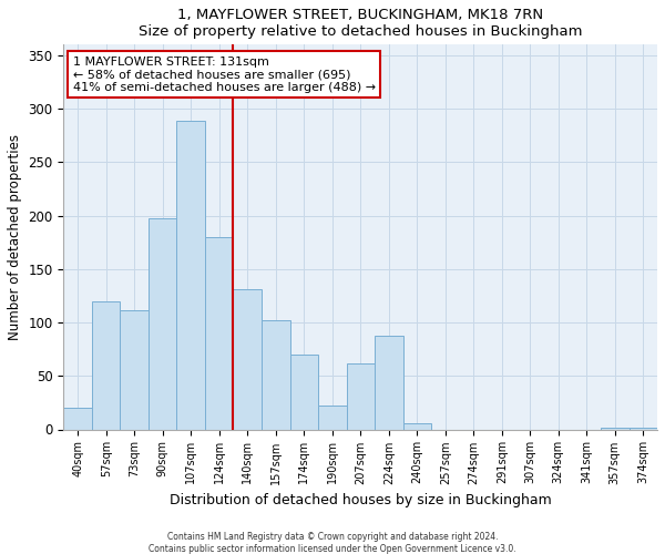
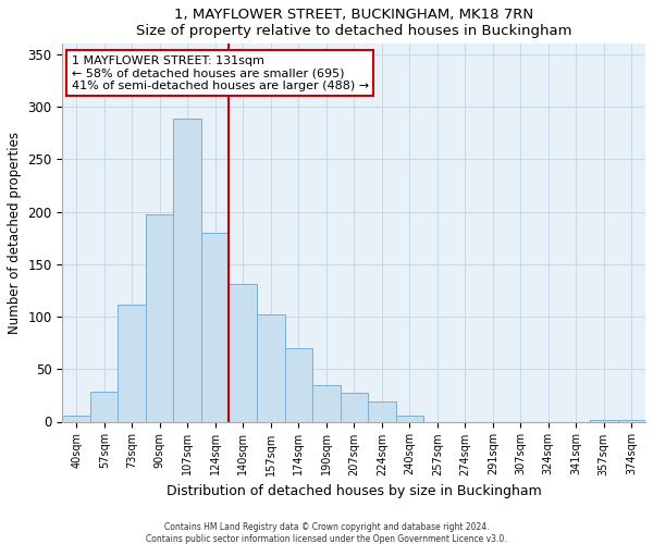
40sqm: 20 -> 6
57sqm: 120 -> 28
190sqm: 22 -> 35
207sqm: 62 -> 27
224sqm: 88 -> 19
